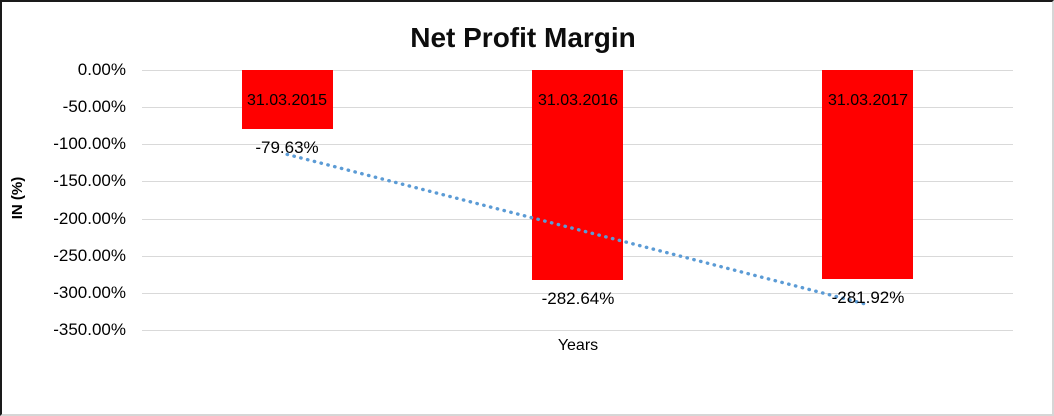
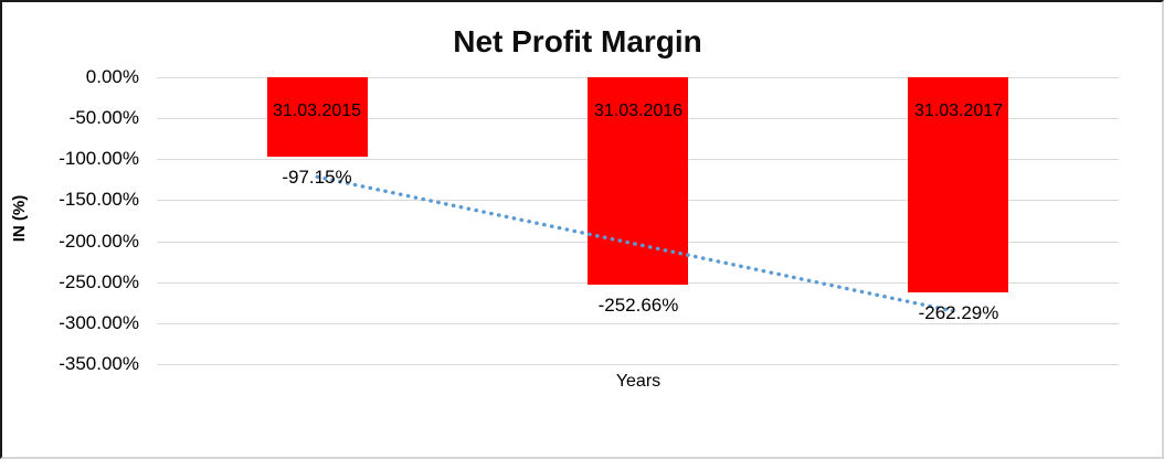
31.03.2015: -79.63% -> -97.15%
31.03.2016: -282.64% -> -252.66%
31.03.2017: -281.92% -> -262.29%
